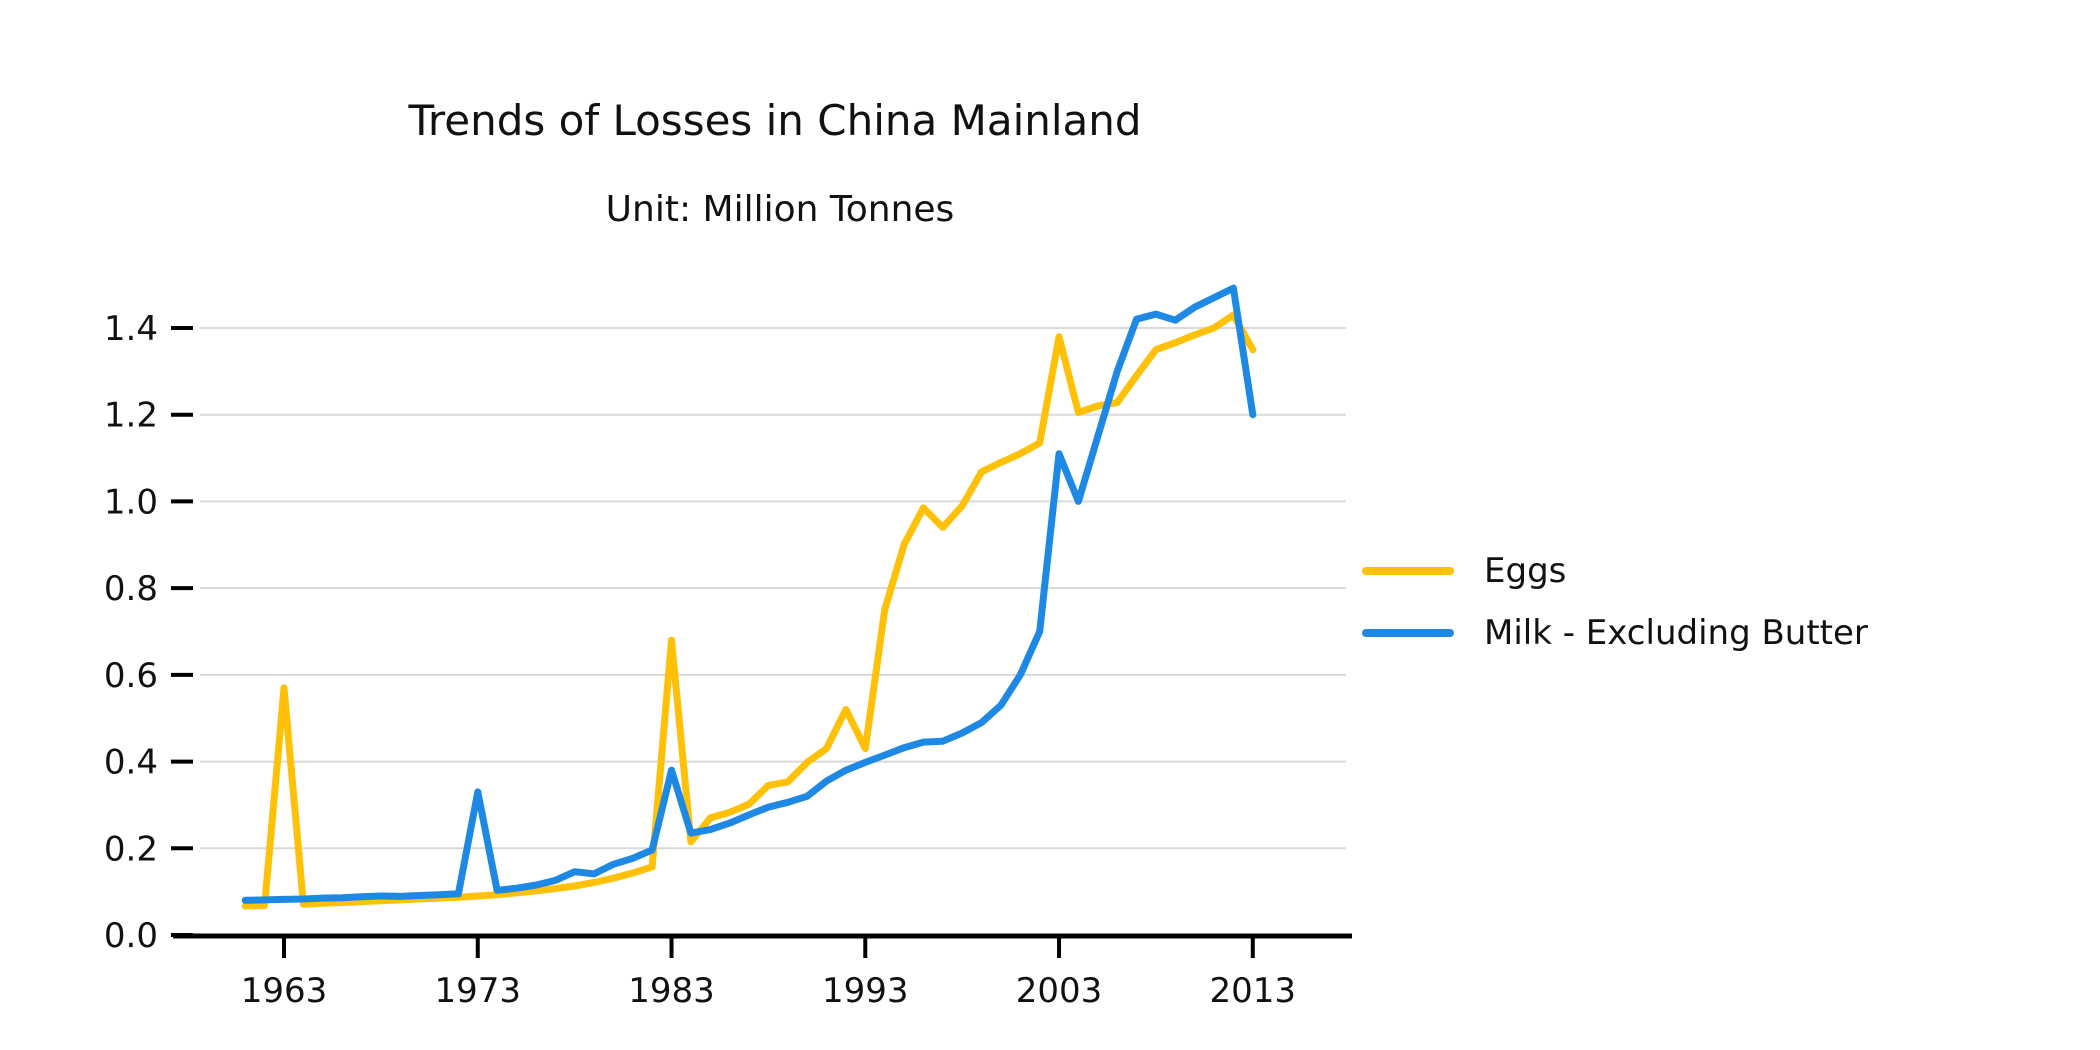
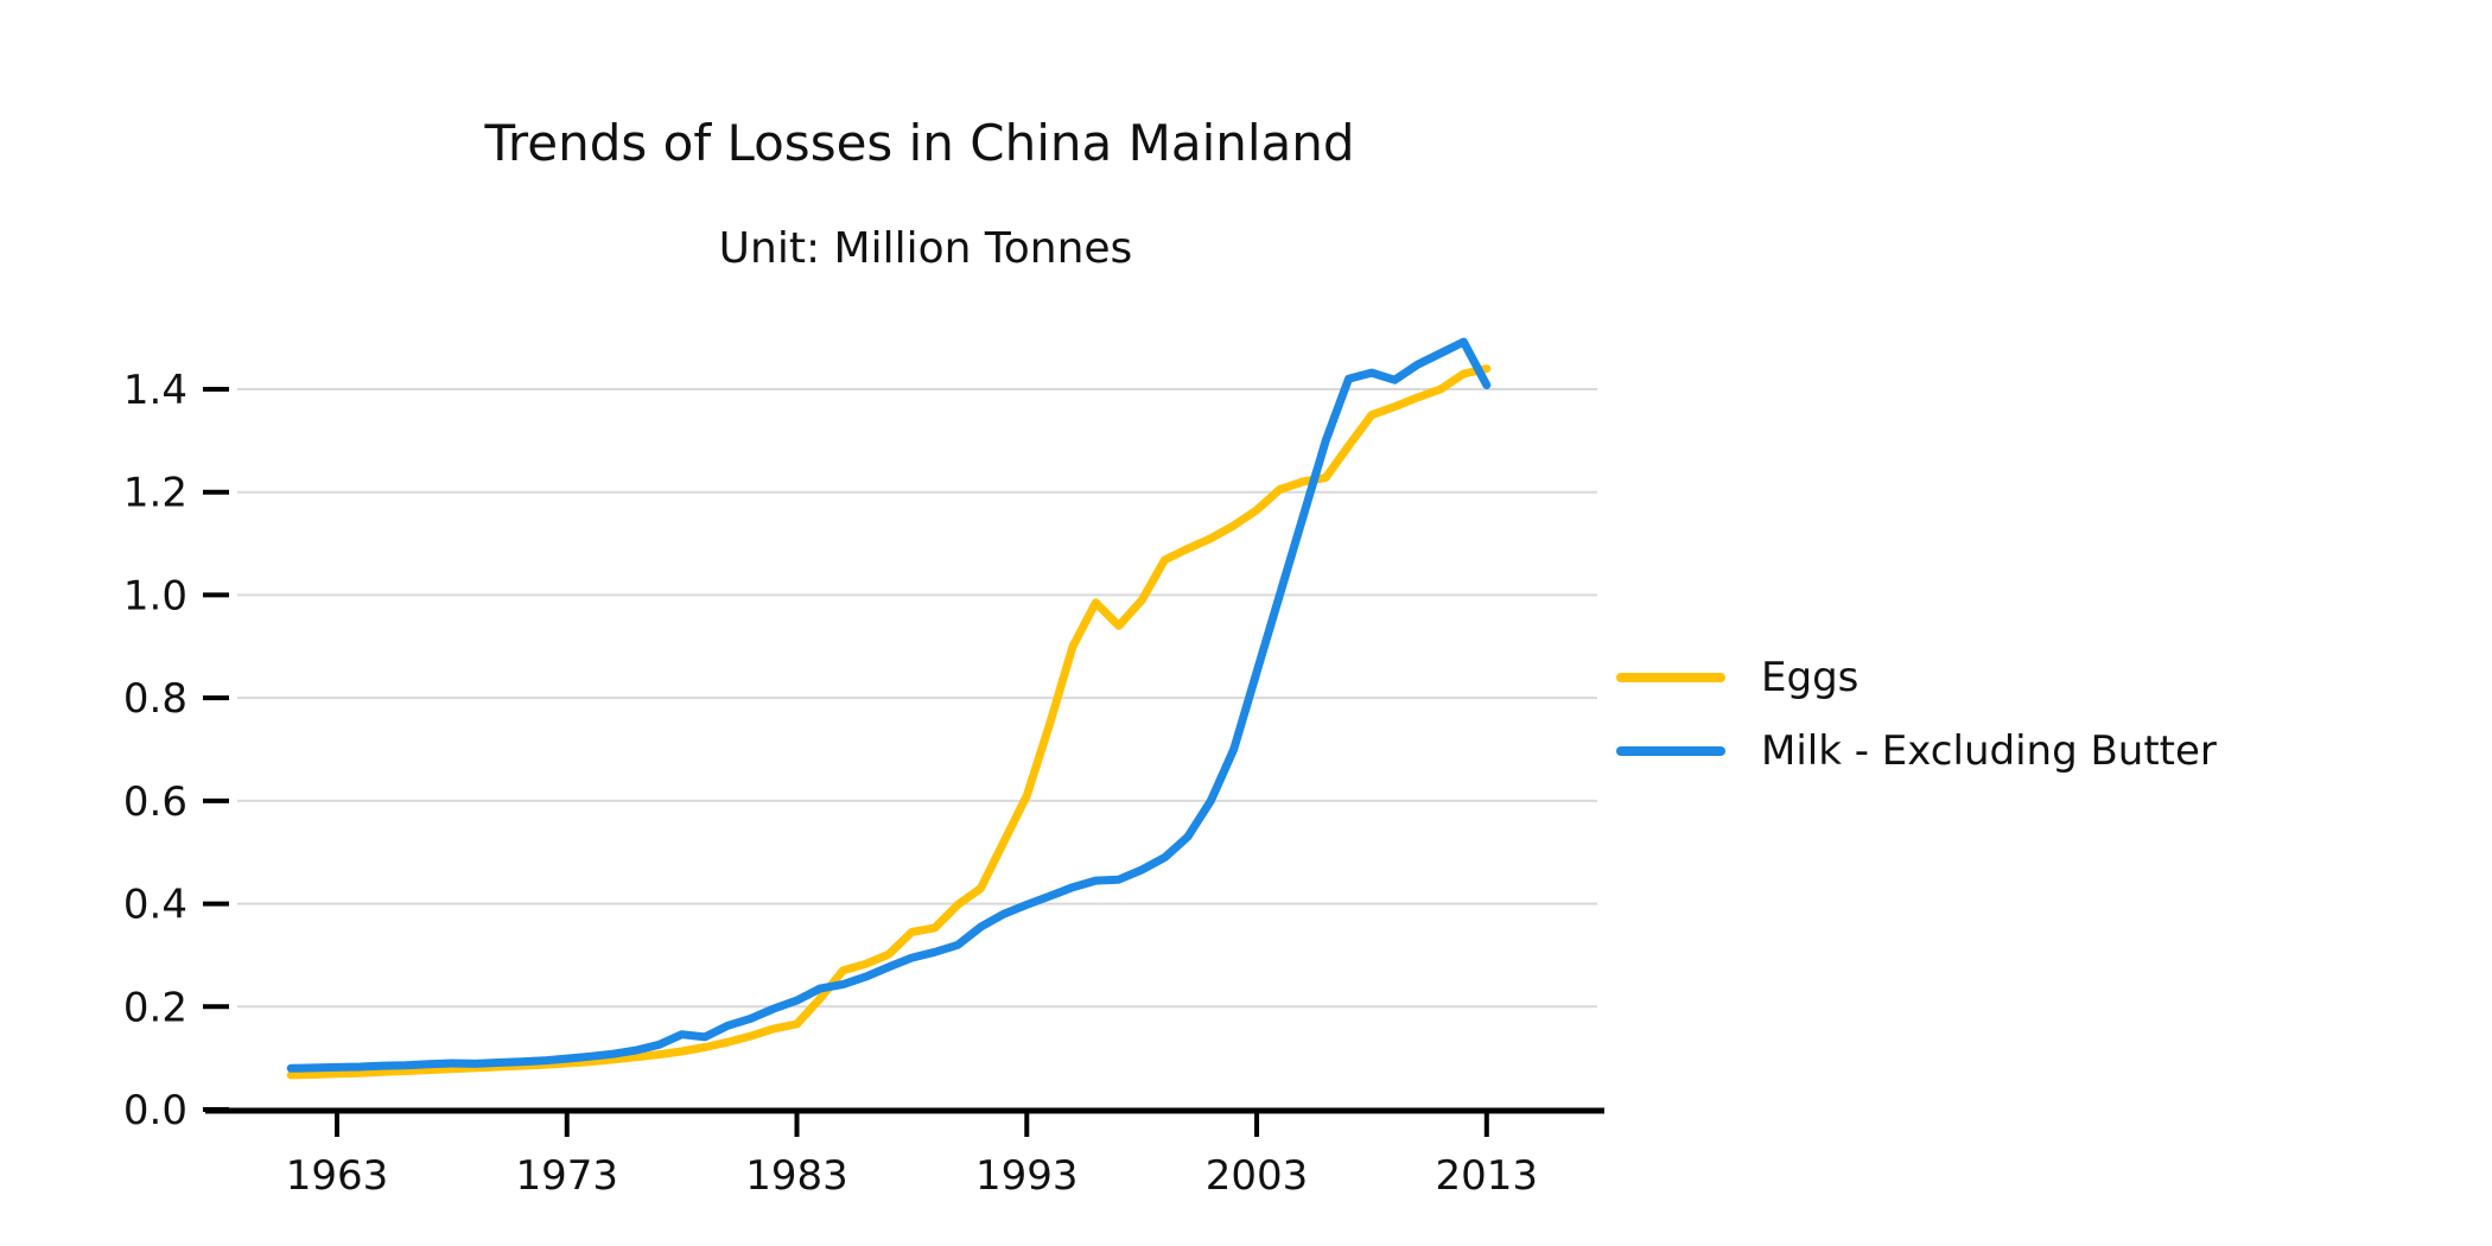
Eggs/1963: 0.57 -> 0.07
Milk - Excluding Butter/1973: 0.33 -> 0.10
Eggs/1983: 0.68 -> 0.17
Milk - Excluding Butter/1983: 0.38 -> 0.21
Eggs/1993: 0.43 -> 0.61
Eggs/2003: 1.38 -> 1.17
Milk - Excluding Butter/2003: 1.11 -> 0.85
Eggs/2013: 1.35 -> 1.44
Milk - Excluding Butter/2013: 1.20 -> 1.41
